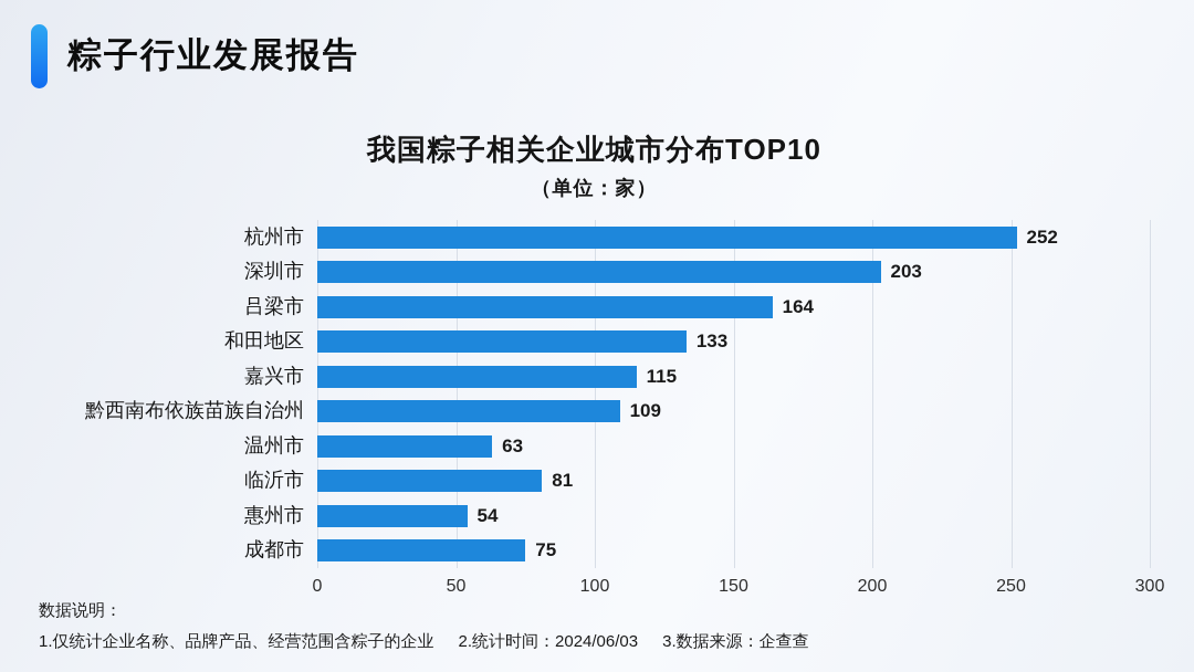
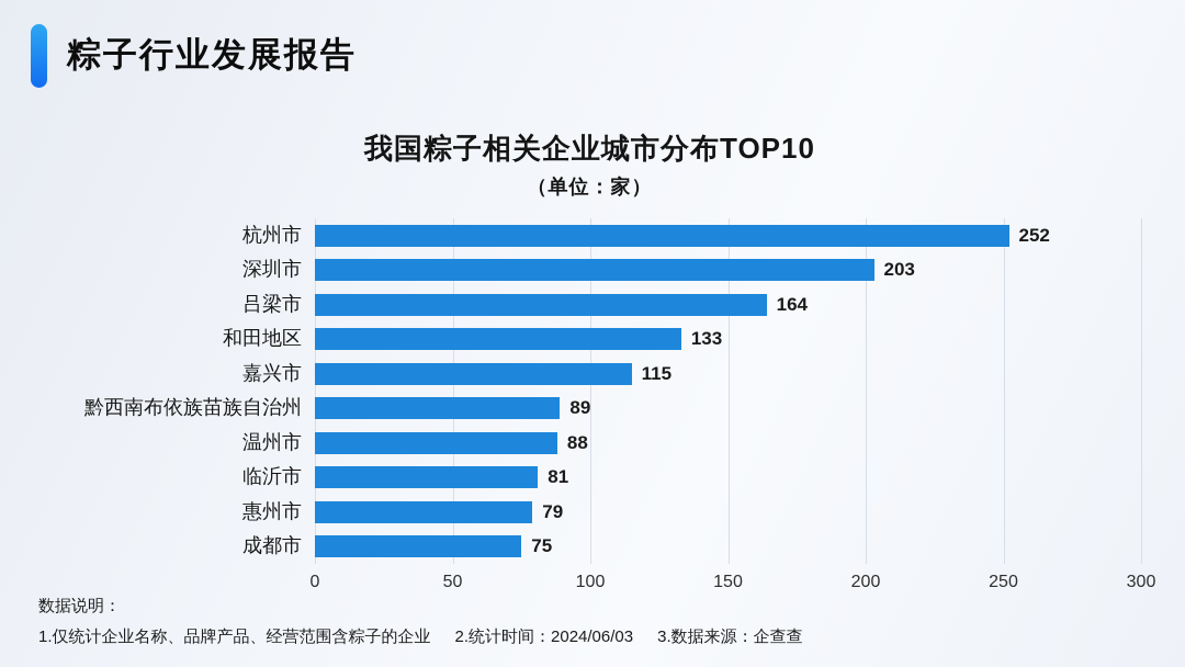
黔西南布依族苗族自治州: 109 -> 89
温州市: 63 -> 88
惠州市: 54 -> 79
